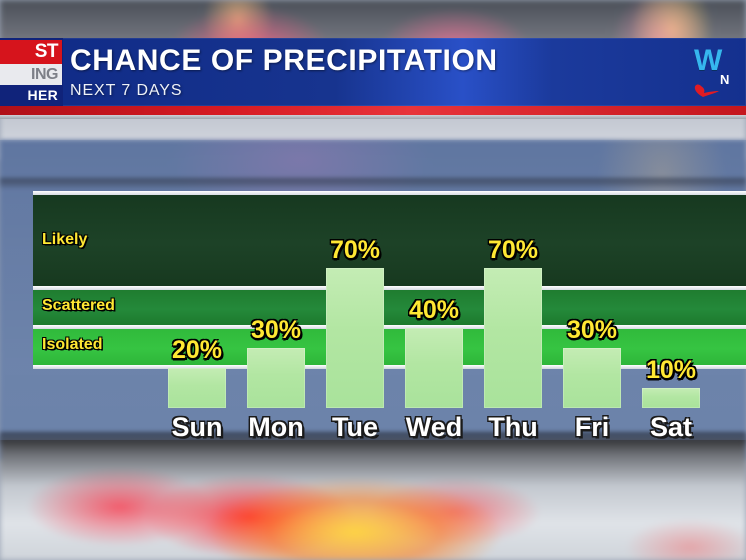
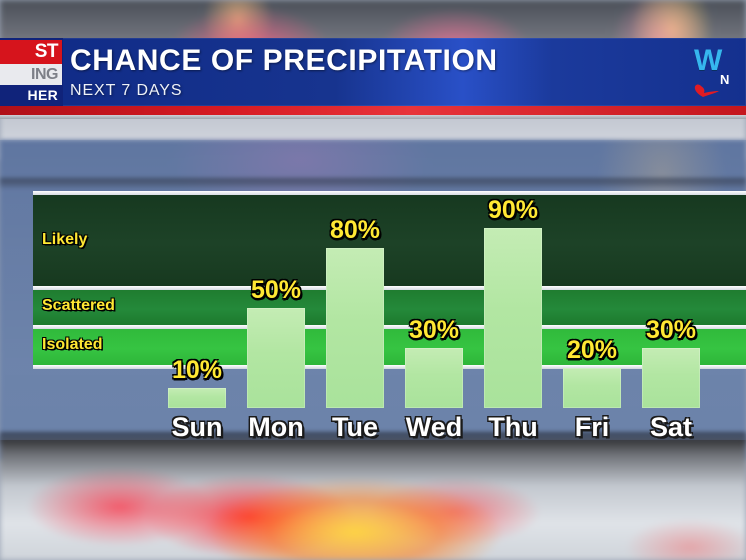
Sun: 20% -> 10%
Mon: 30% -> 50%
Tue: 70% -> 80%
Wed: 40% -> 30%
Thu: 70% -> 90%
Fri: 30% -> 20%
Sat: 10% -> 30%
